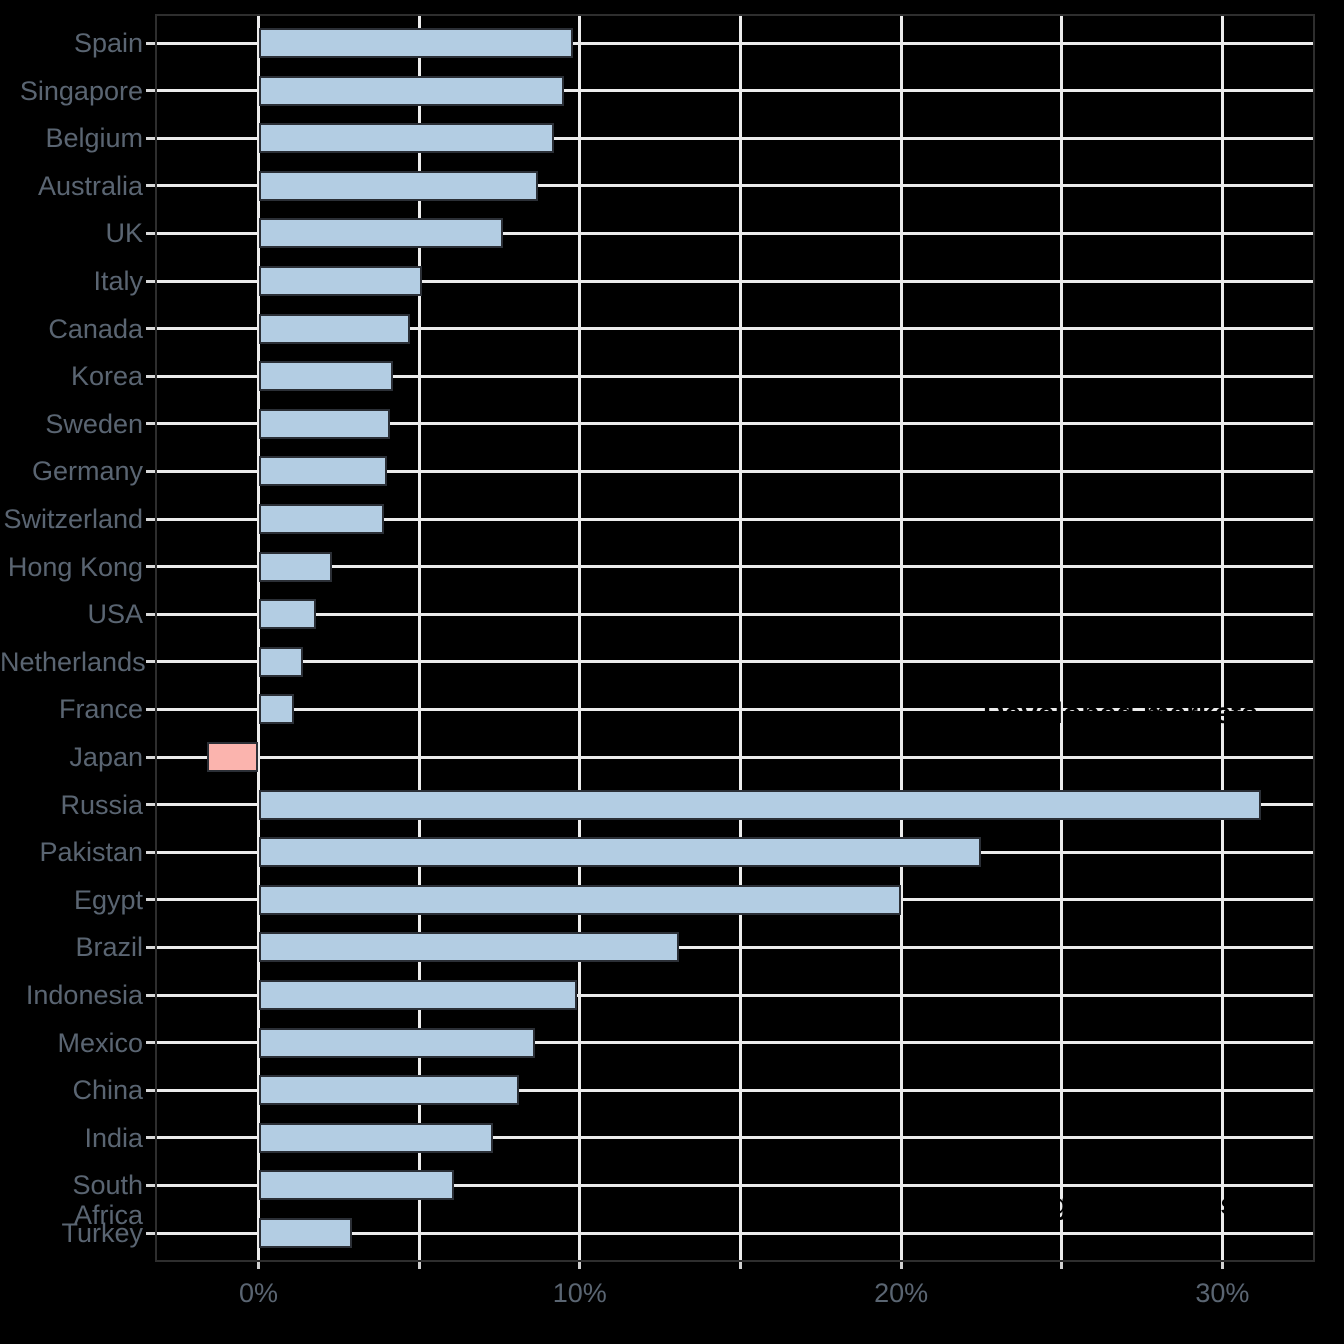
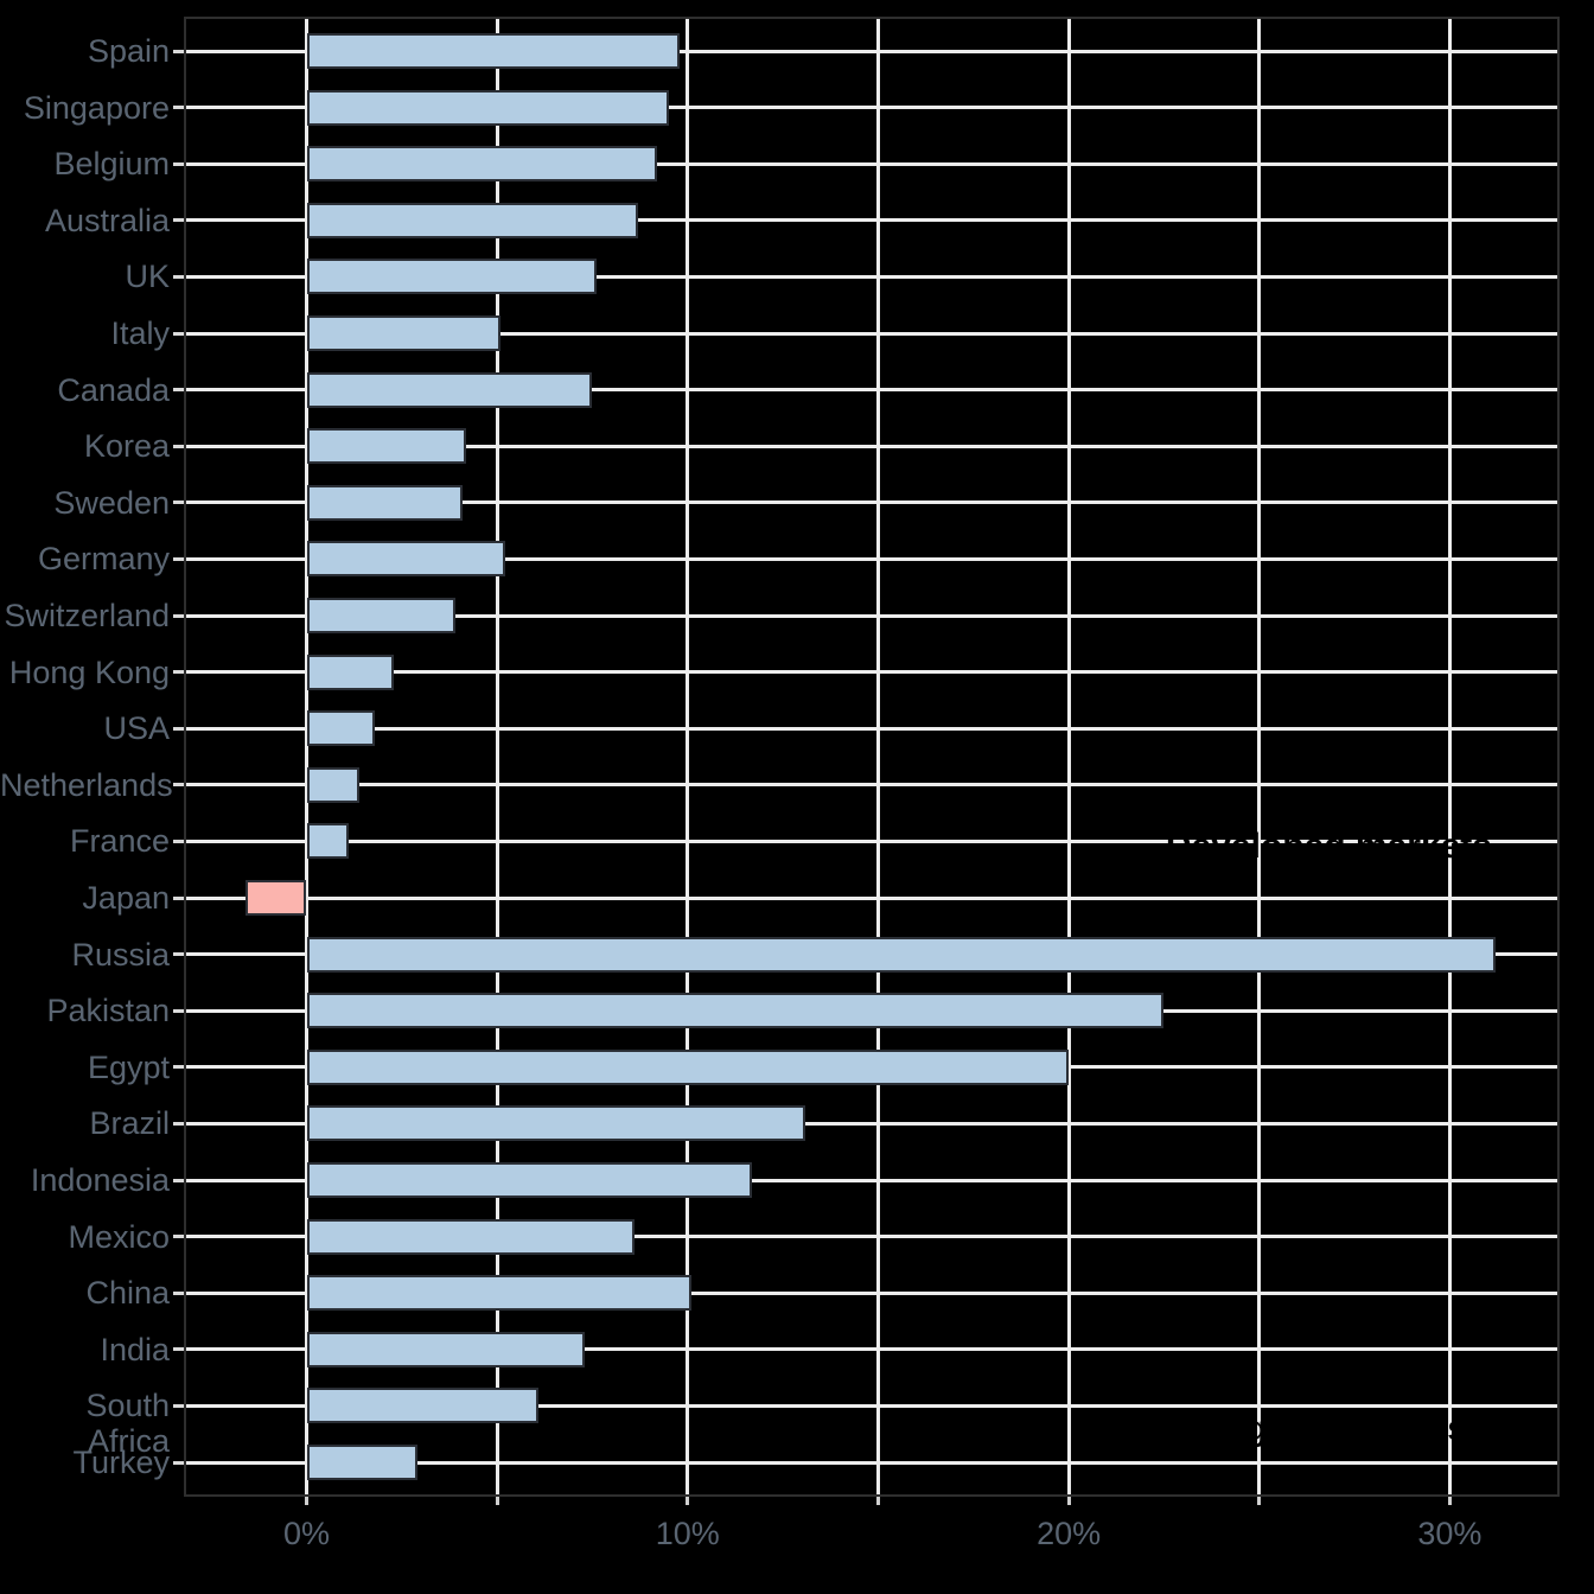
Canada: 4.7% -> 7.5%
Germany: 4.0% -> 5.2%
Indonesia: 9.9% -> 11.7%
China: 8.1% -> 10.1%
